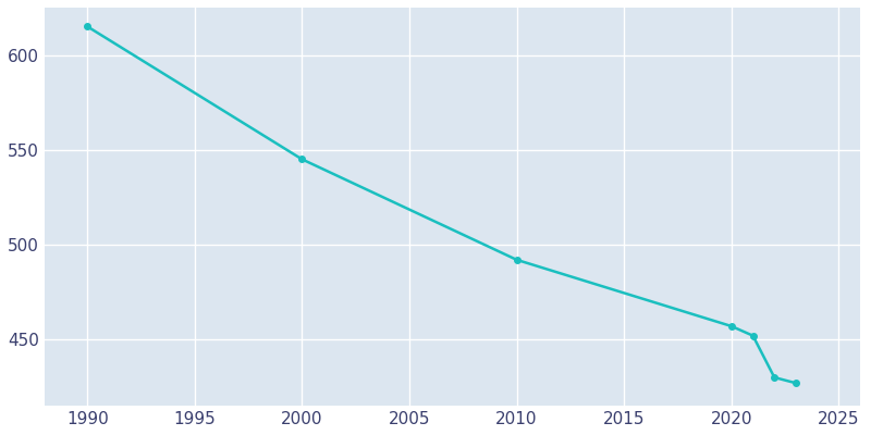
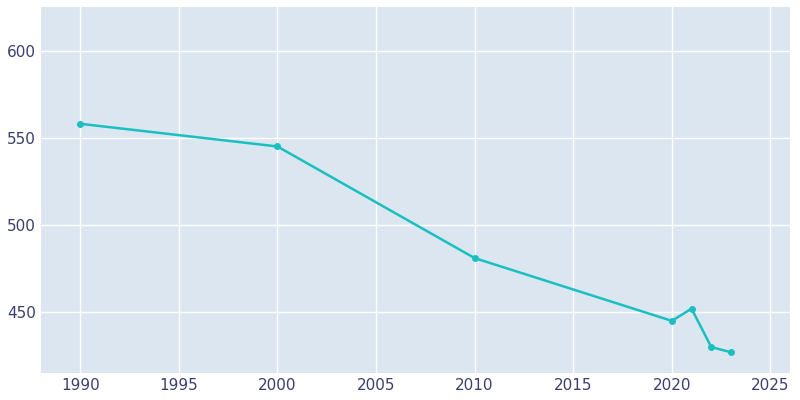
1990: 615 -> 558
2010: 492 -> 481
2020: 457 -> 445
